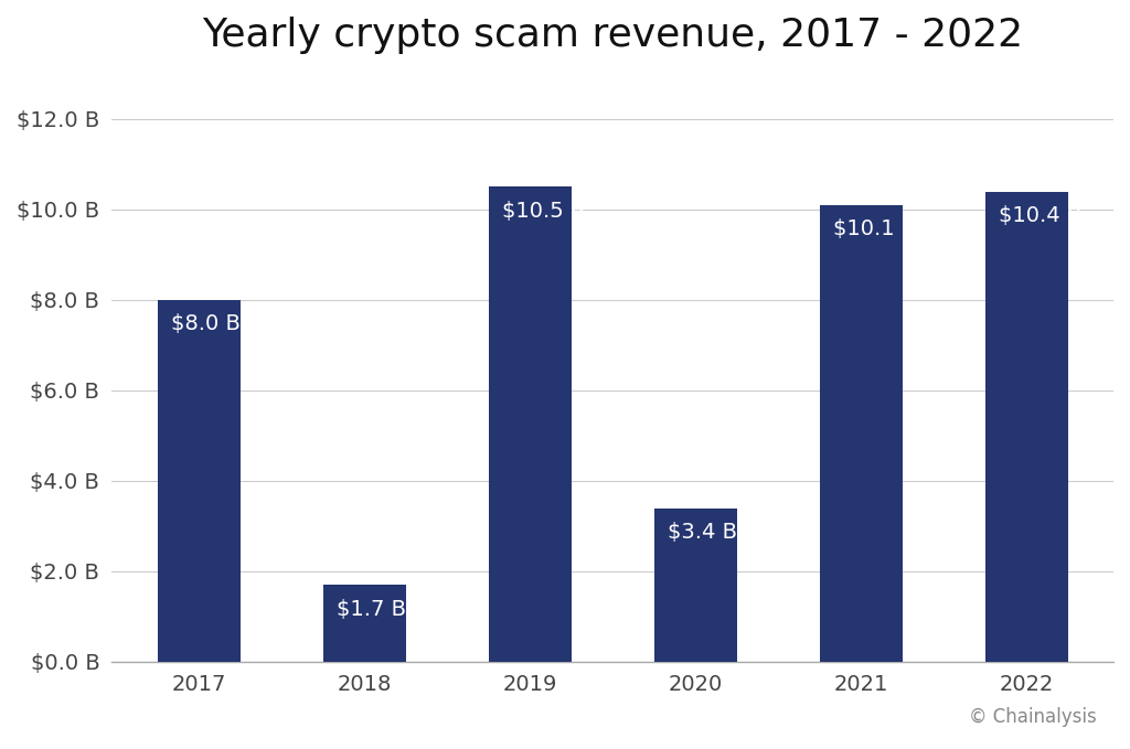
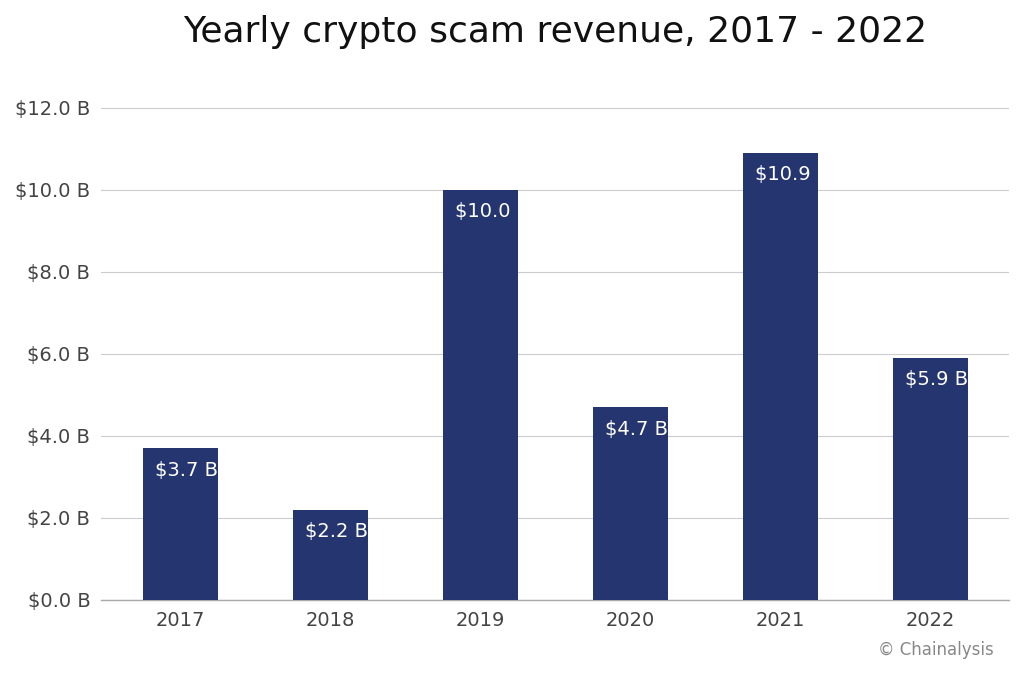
2017: $8.0 -> $3.7
2018: $1.7 -> $2.2
2019: $10.5 -> $10.0
2020: $3.4 -> $4.7
2021: $10.1 -> $10.9
2022: $10.4 -> $5.9
